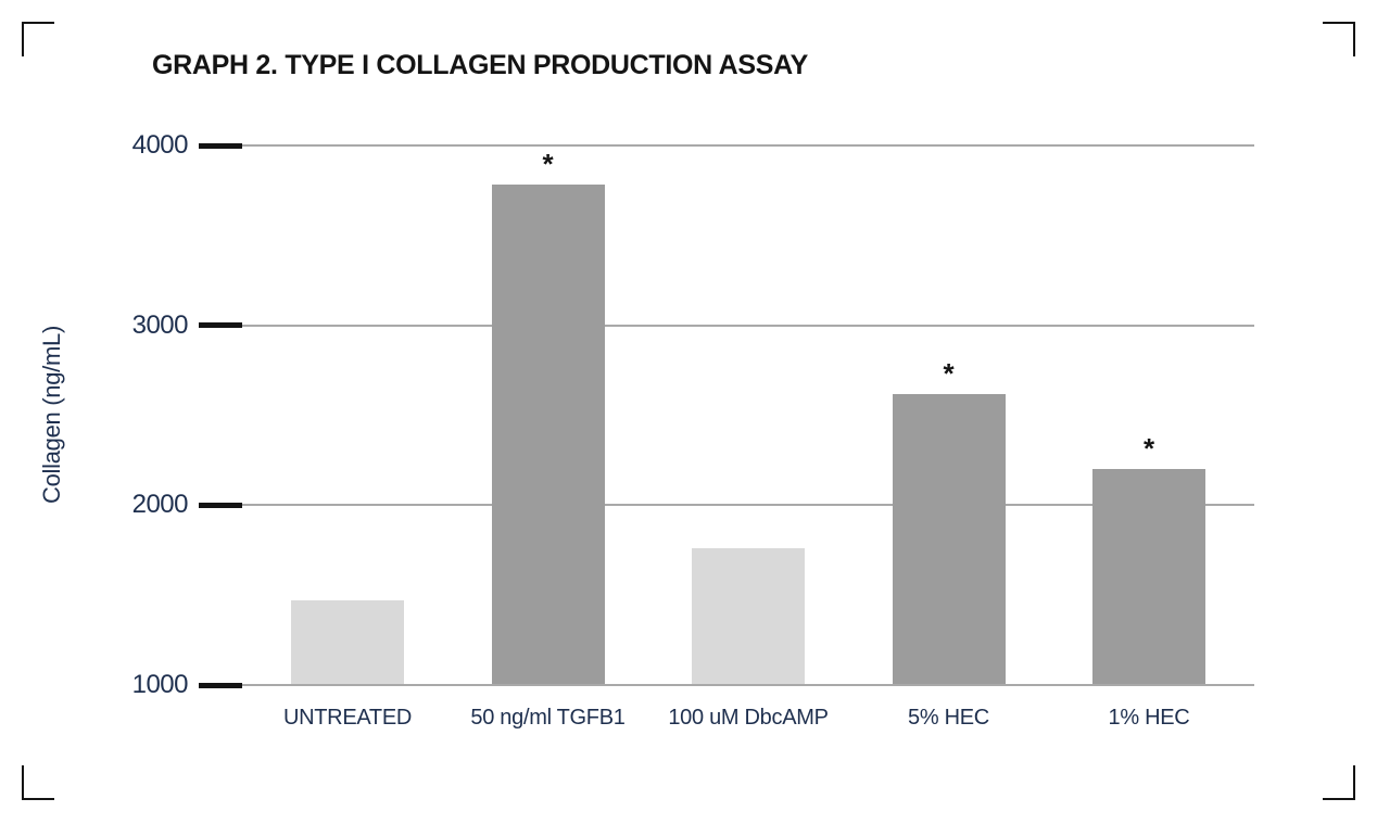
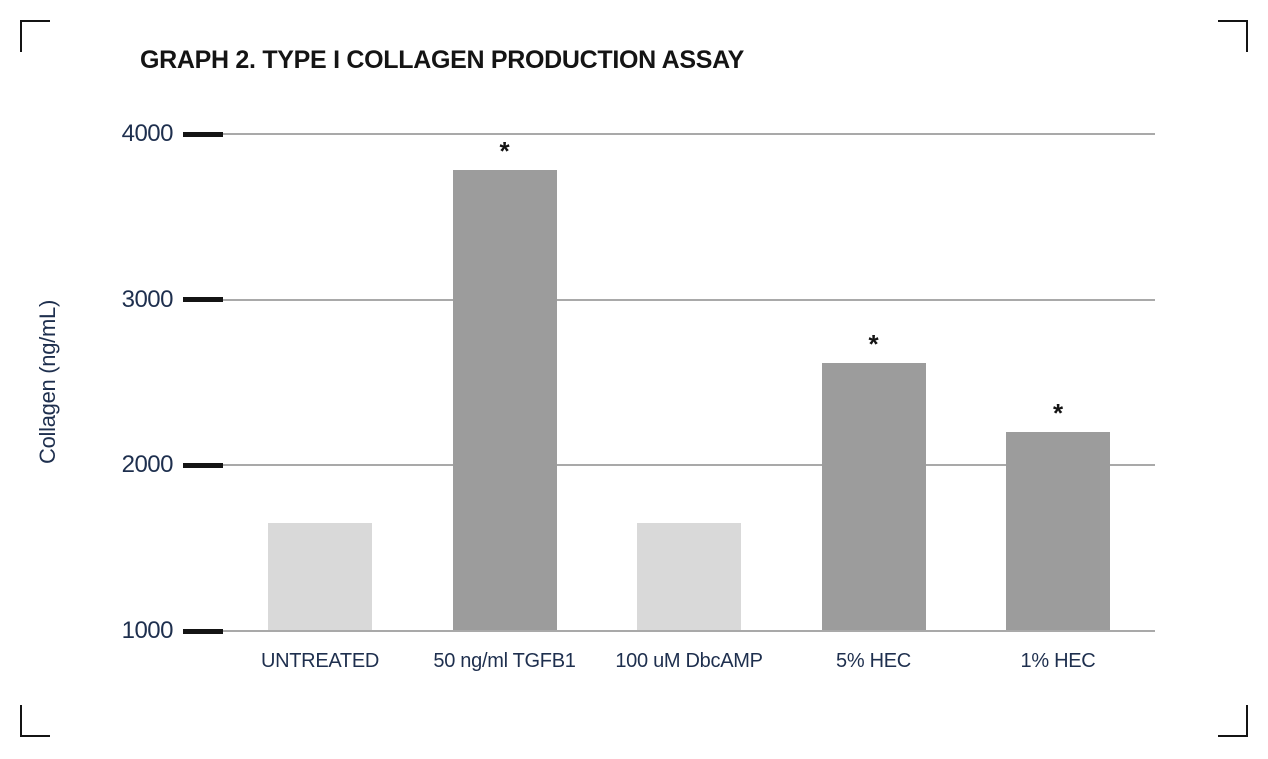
UNTREATED: 1470 -> 1650
100 uM DbcAMP: 1760 -> 1650
